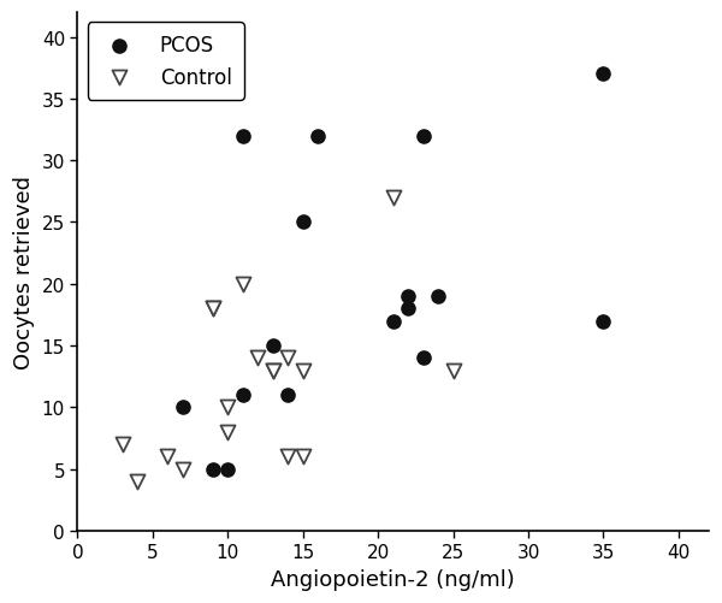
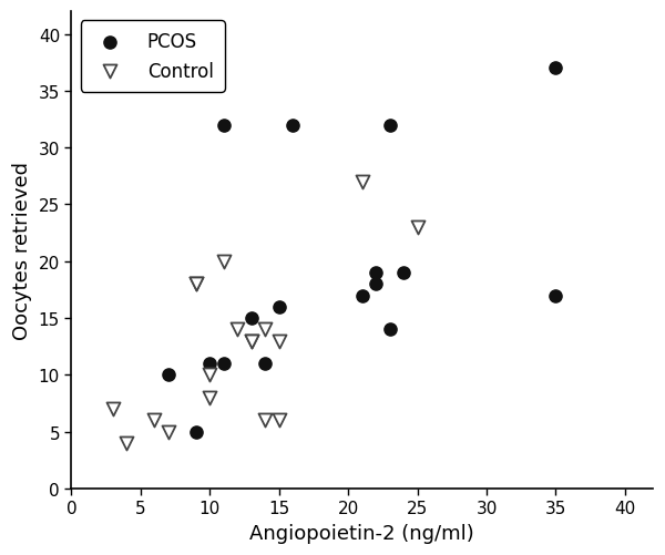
PCOS/10: 5 -> 11
PCOS/15: 25 -> 16
Control/25: 13 -> 23
